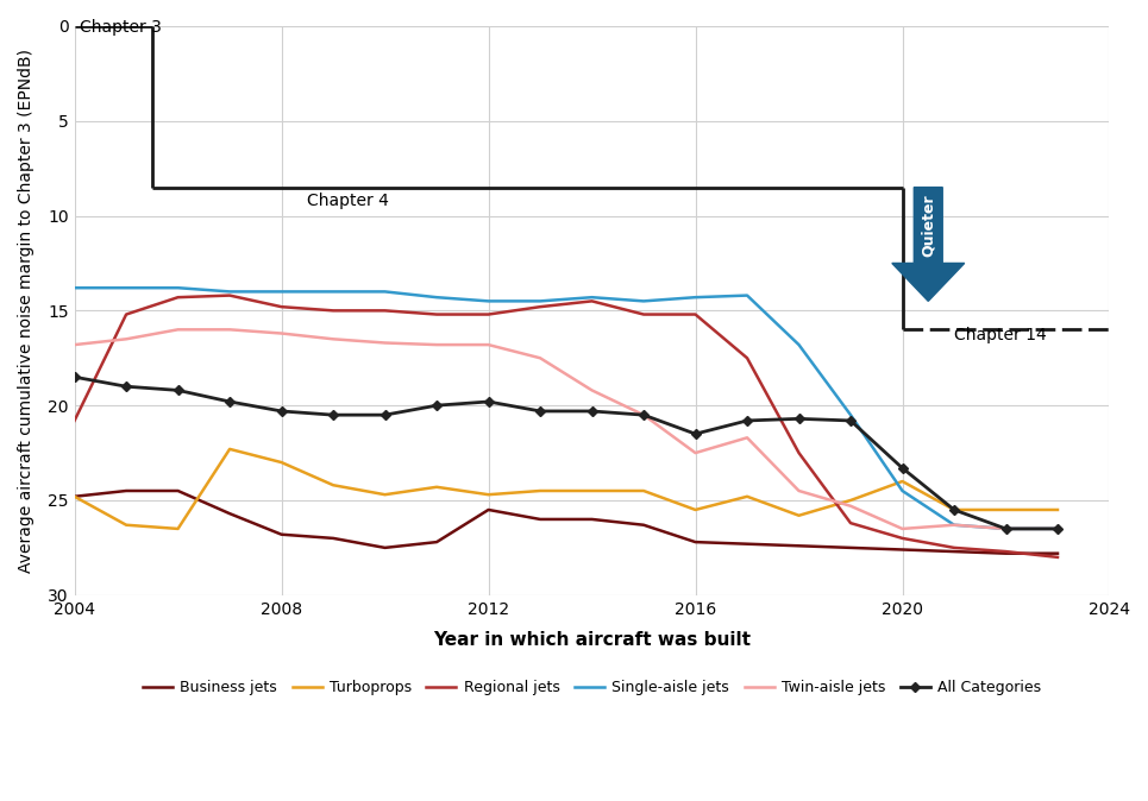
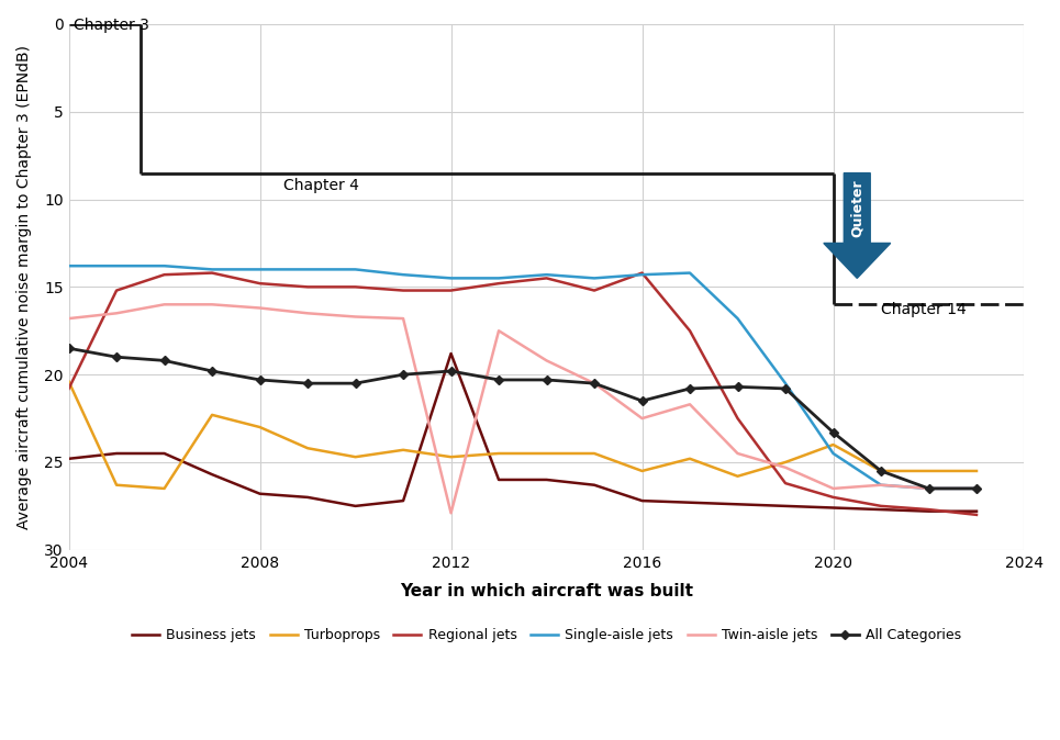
Turboprops/2004: 24.8 -> 20.4
Business jets/2012: 25.5 -> 18.8
Twin-aisle jets/2012: 16.8 -> 27.9
Regional jets/2016: 15.2 -> 14.2
